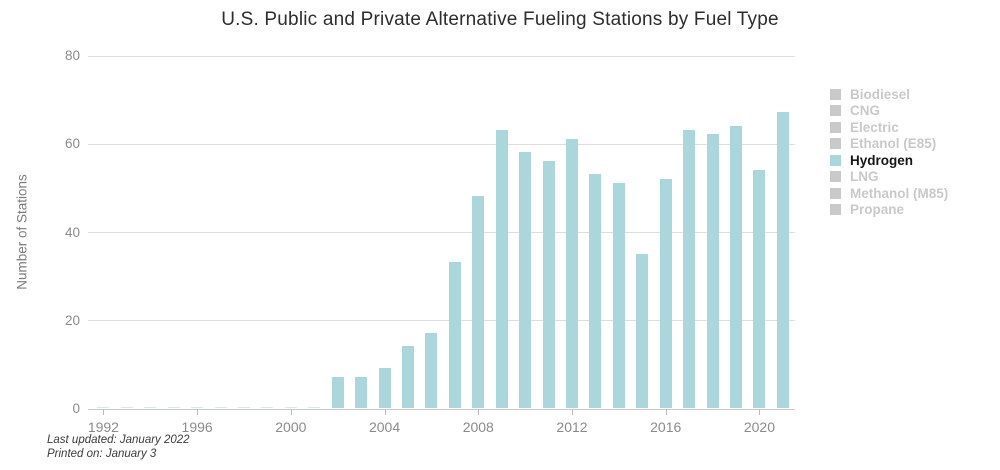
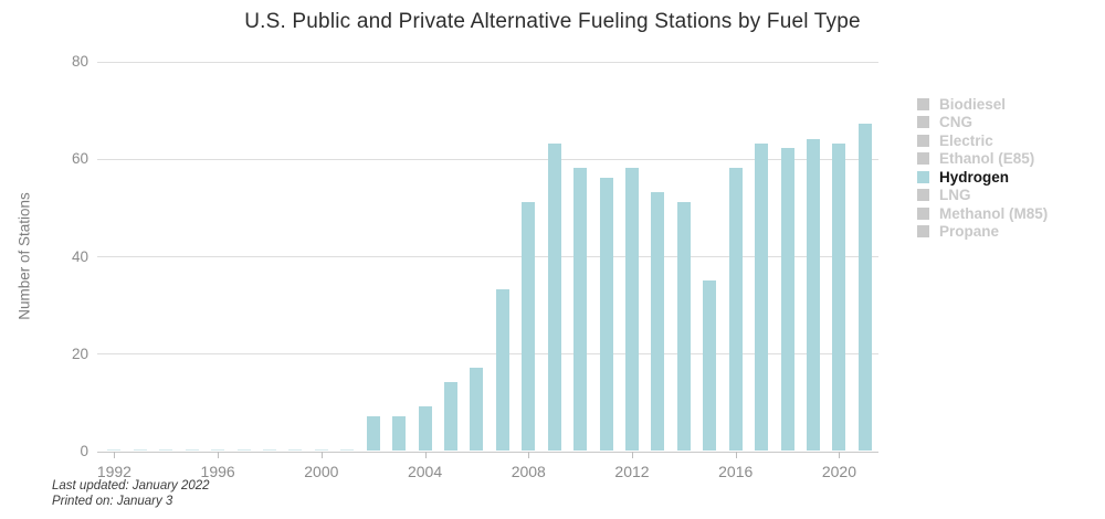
2008: 48 -> 51
2012: 61 -> 58
2016: 52 -> 58
2020: 54 -> 63
